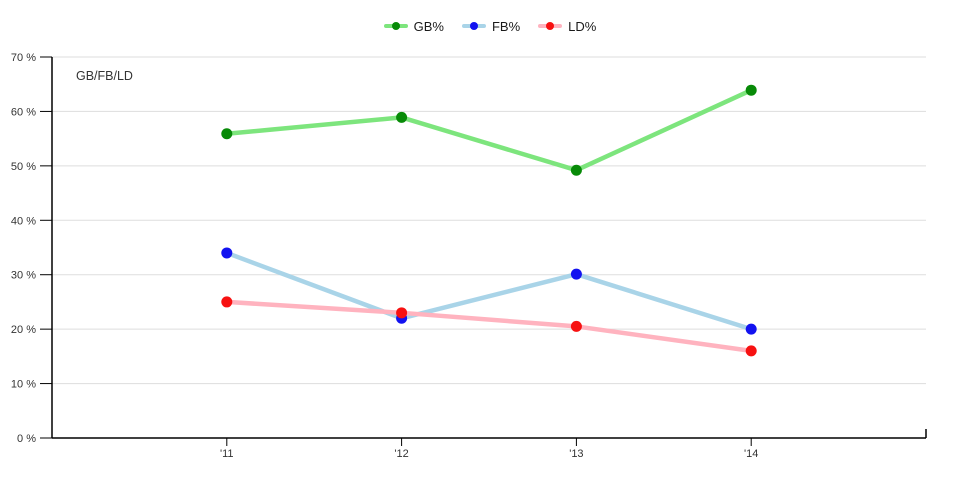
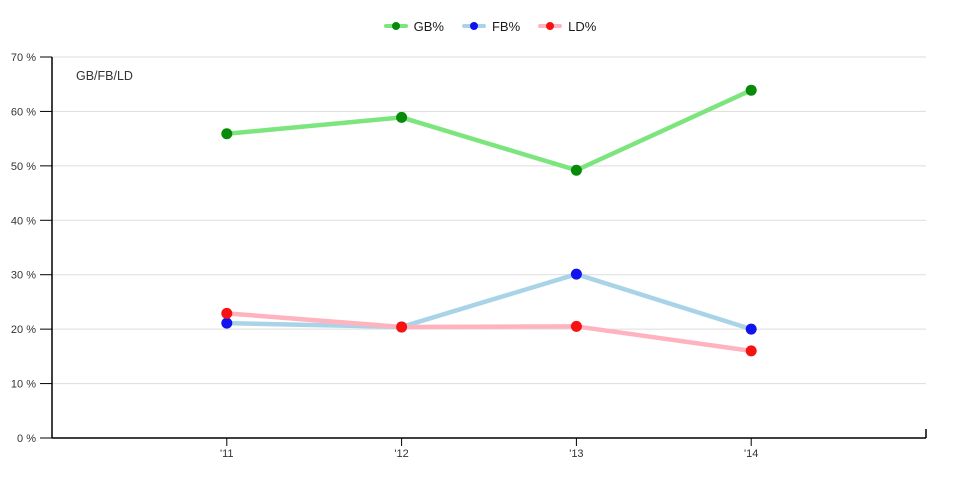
FB%/'11: 34% -> 21%
LD%/'11: 25% -> 23%
FB%/'12: 22% -> 20%
LD%/'12: 23% -> 20%
